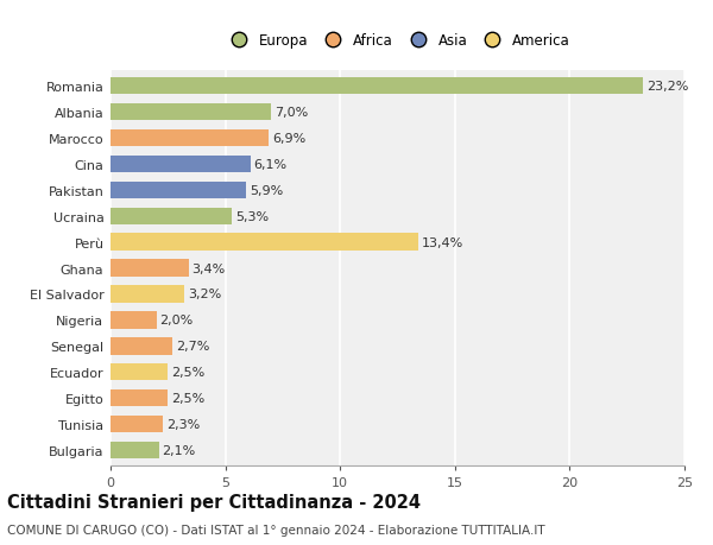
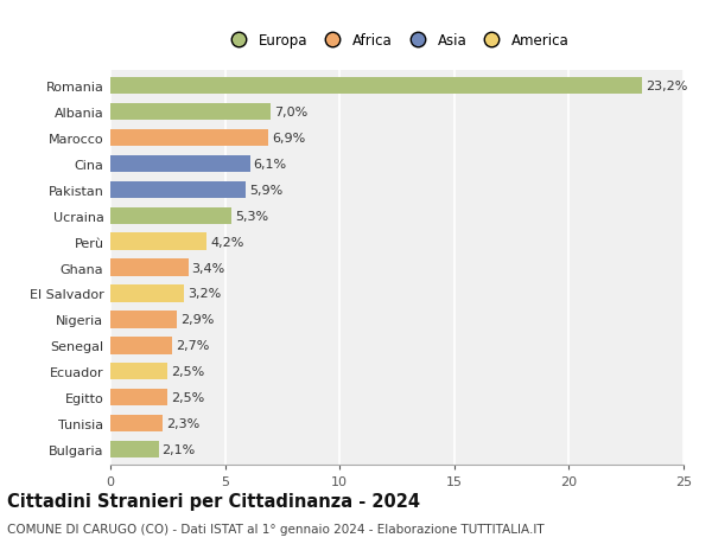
Perù: 13,4% -> 4,2%
Nigeria: 2,0% -> 2,9%
